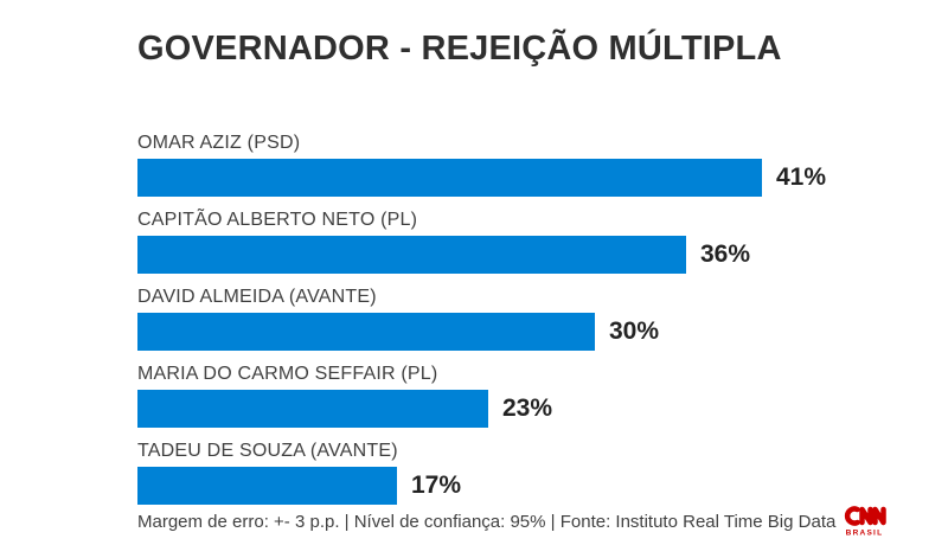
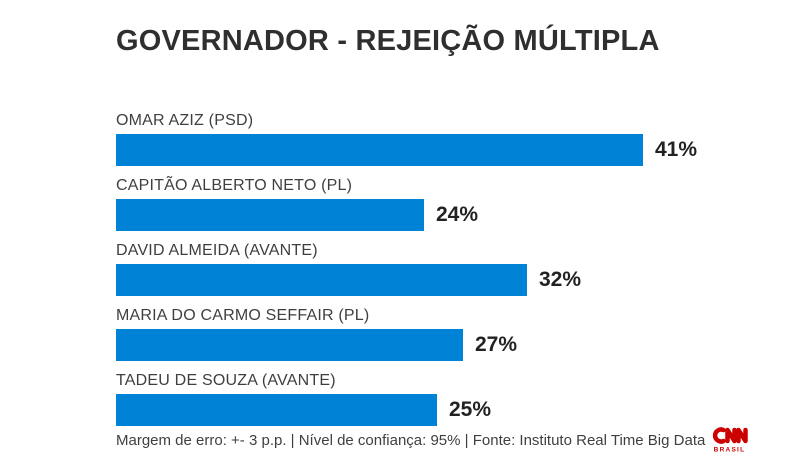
CAPITÃO ALBERTO NETO (PL): 36% -> 24%
DAVID ALMEIDA (AVANTE): 30% -> 32%
MARIA DO CARMO SEFFAIR (PL): 23% -> 27%
TADEU DE SOUZA (AVANTE): 17% -> 25%
